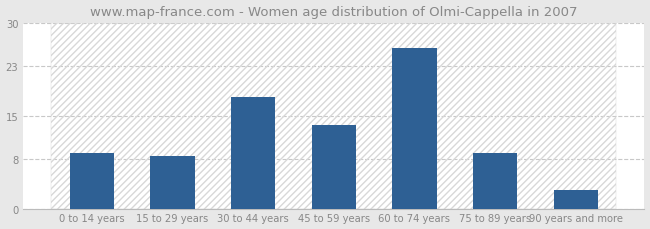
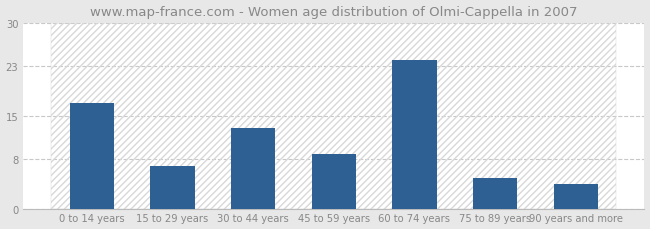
0 to 14 years: 9.0 -> 17.0
15 to 29 years: 8.5 -> 6.8
30 to 44 years: 18.0 -> 13.0
45 to 59 years: 13.5 -> 8.8
60 to 74 years: 26.0 -> 24.0
75 to 89 years: 9.0 -> 5.0
90 years and more: 3.0 -> 4.0
